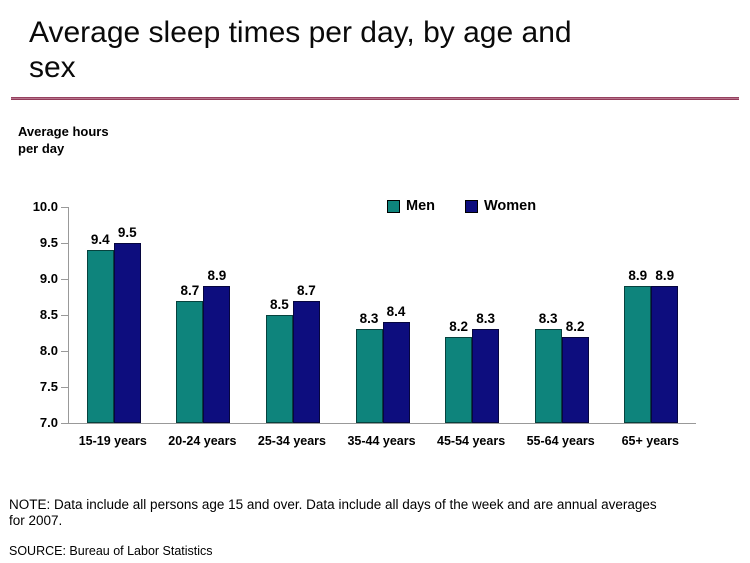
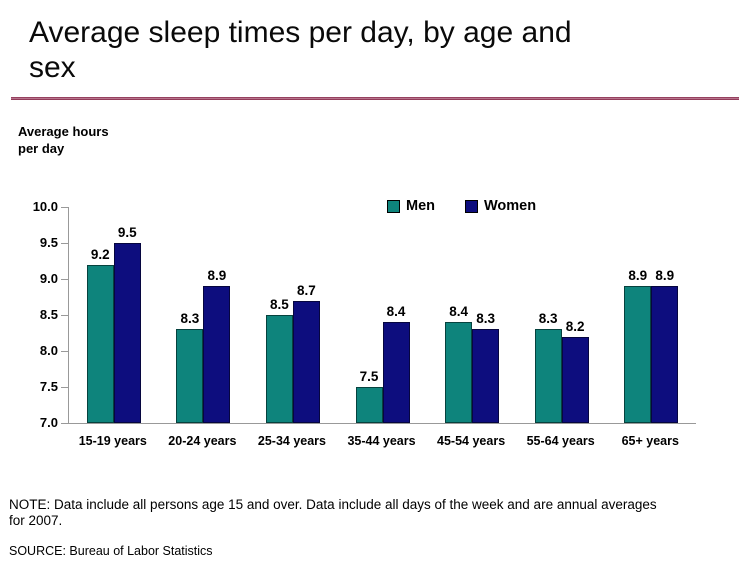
Men/15-19 years: 9.4 -> 9.2
Men/20-24 years: 8.7 -> 8.3
Men/35-44 years: 8.3 -> 7.5
Men/45-54 years: 8.2 -> 8.4
